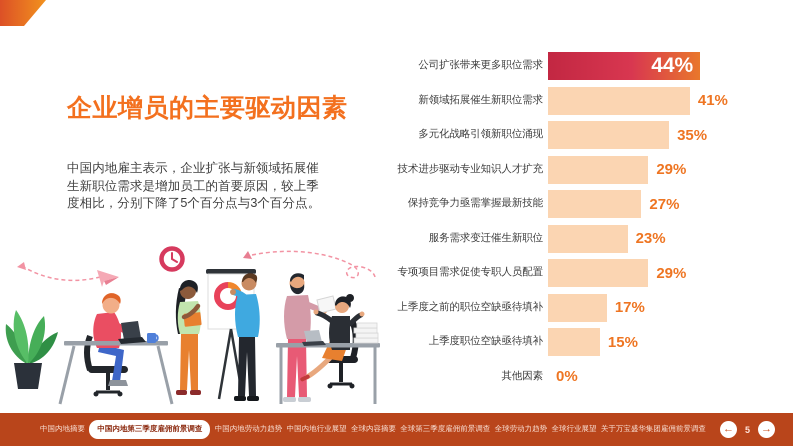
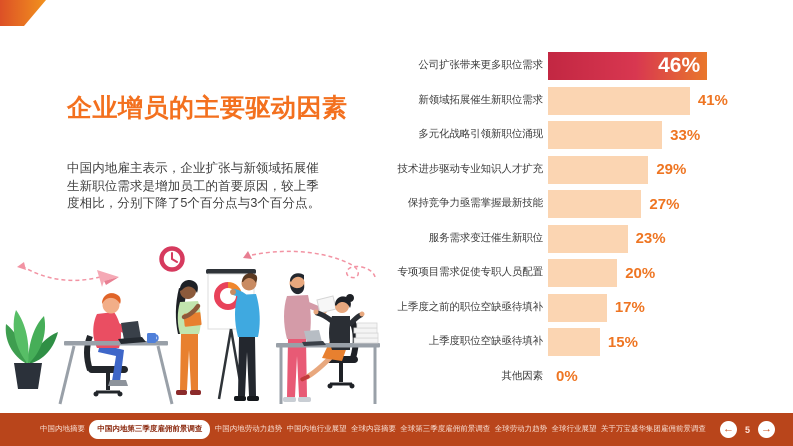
公司扩张带来更多职位需求: 44% -> 46%
多元化战略引领新职位涌现: 35% -> 33%
专项项目需求促使专职人员配置: 29% -> 20%
